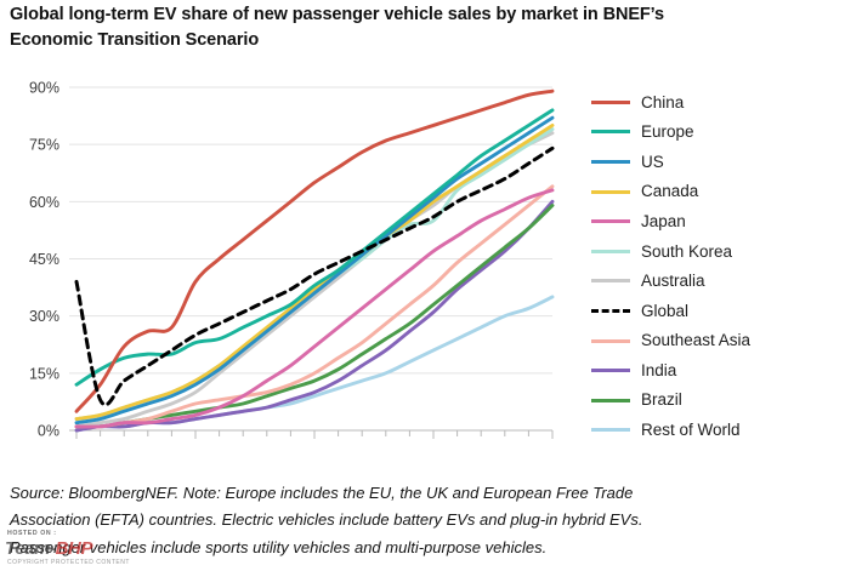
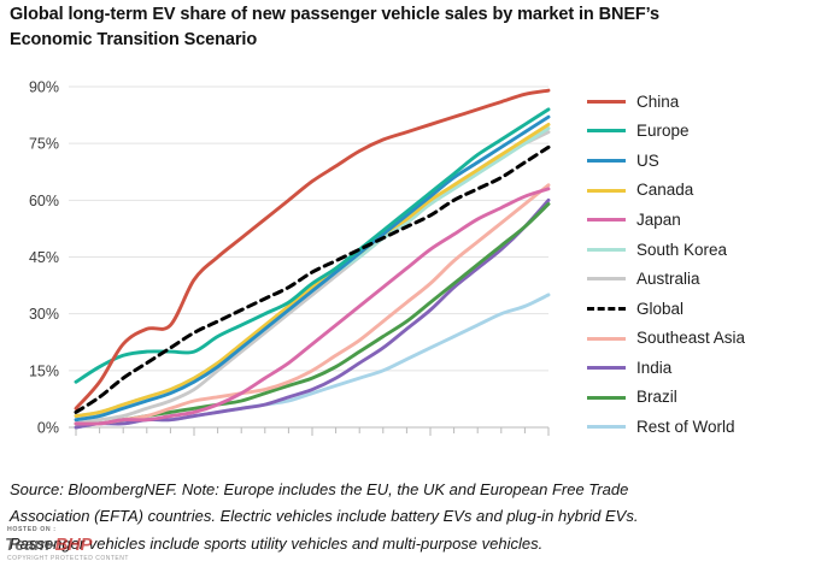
Global/2020: 39% -> 4%
Europe/2025: 23% -> 20%
South Korea/2035: 55% -> 59%
